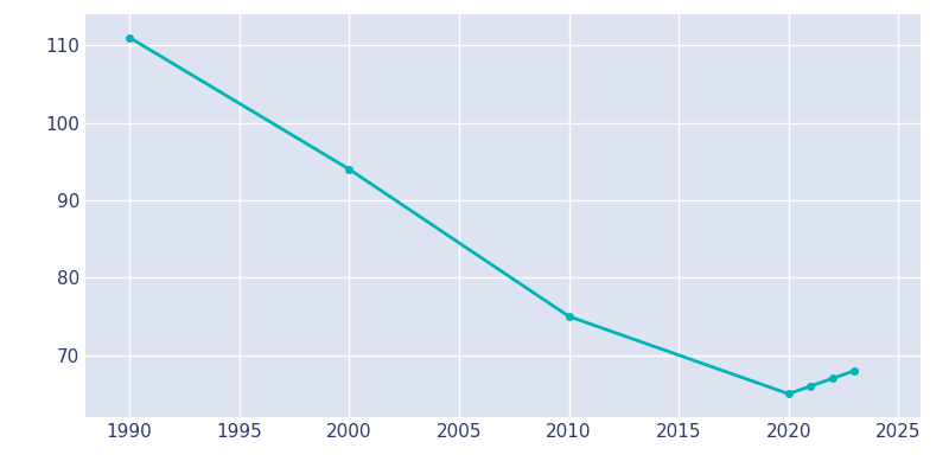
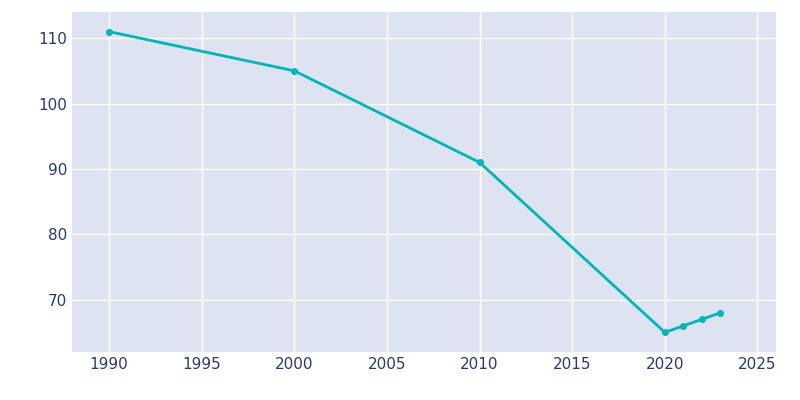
2000: 94 -> 105
2010: 75 -> 91
